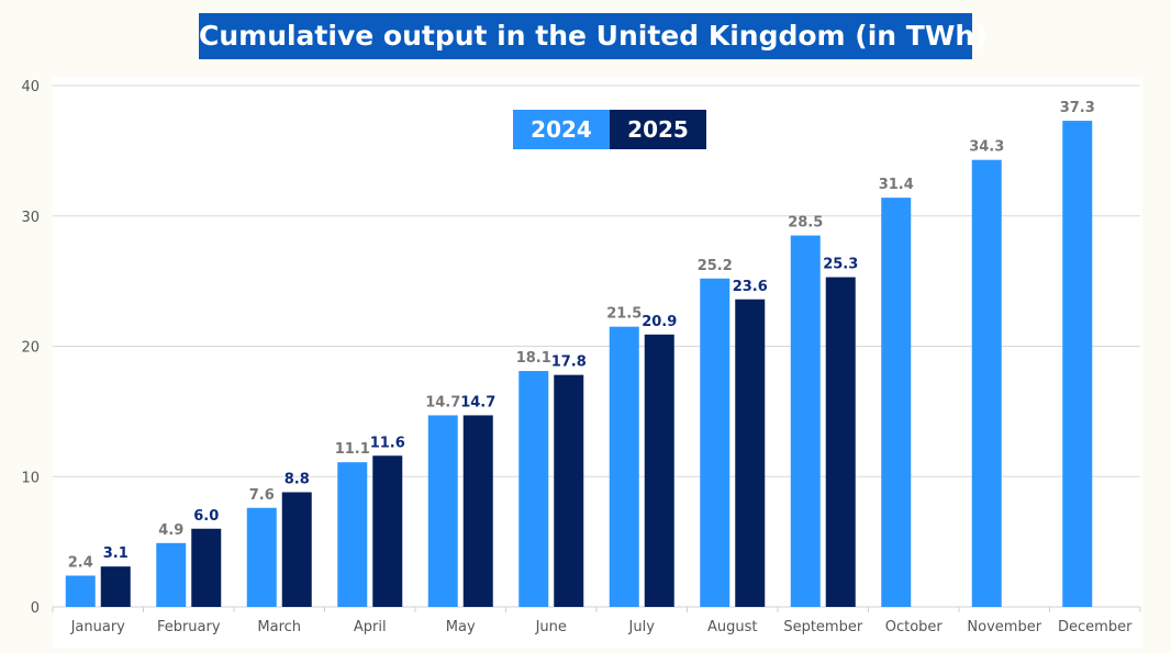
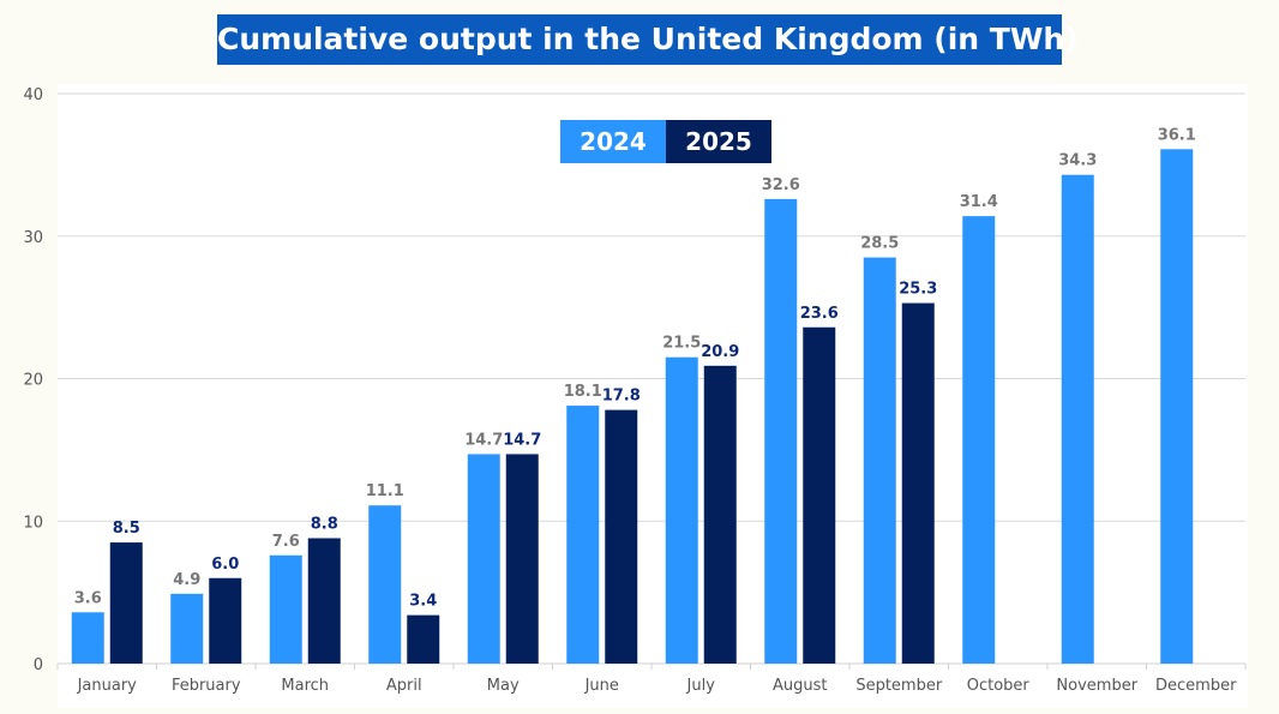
2024/January: 2.4 -> 3.6
2025/January: 3.1 -> 8.5
2025/April: 11.6 -> 3.4
2024/August: 25.2 -> 32.6
2024/December: 37.3 -> 36.1
